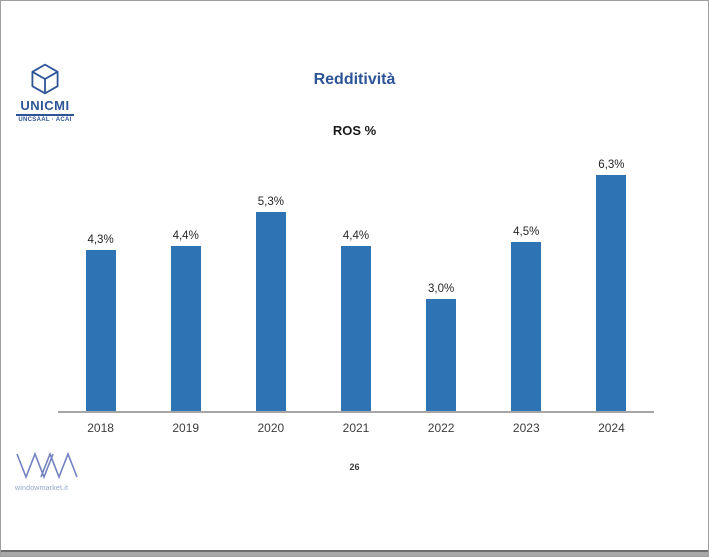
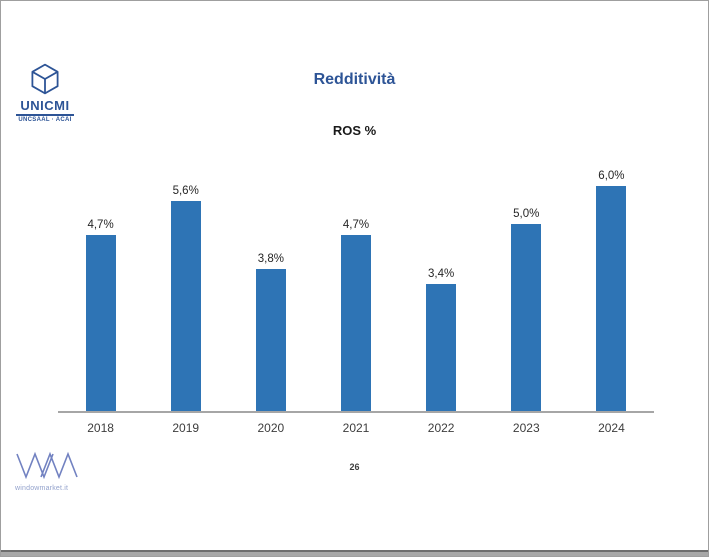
2018: 4,3% -> 4,7%
2019: 4,4% -> 5,6%
2020: 5,3% -> 3,8%
2021: 4,4% -> 4,7%
2022: 3,0% -> 3,4%
2023: 4,5% -> 5,0%
2024: 6,3% -> 6,0%
